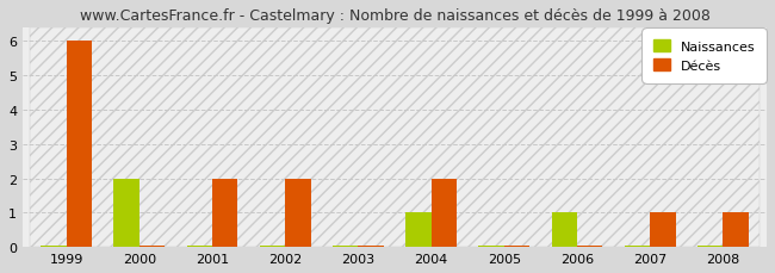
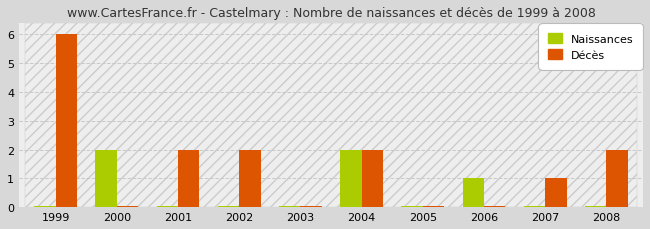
Naissances/2004: 1 -> 2
Décès/2008: 1 -> 2
